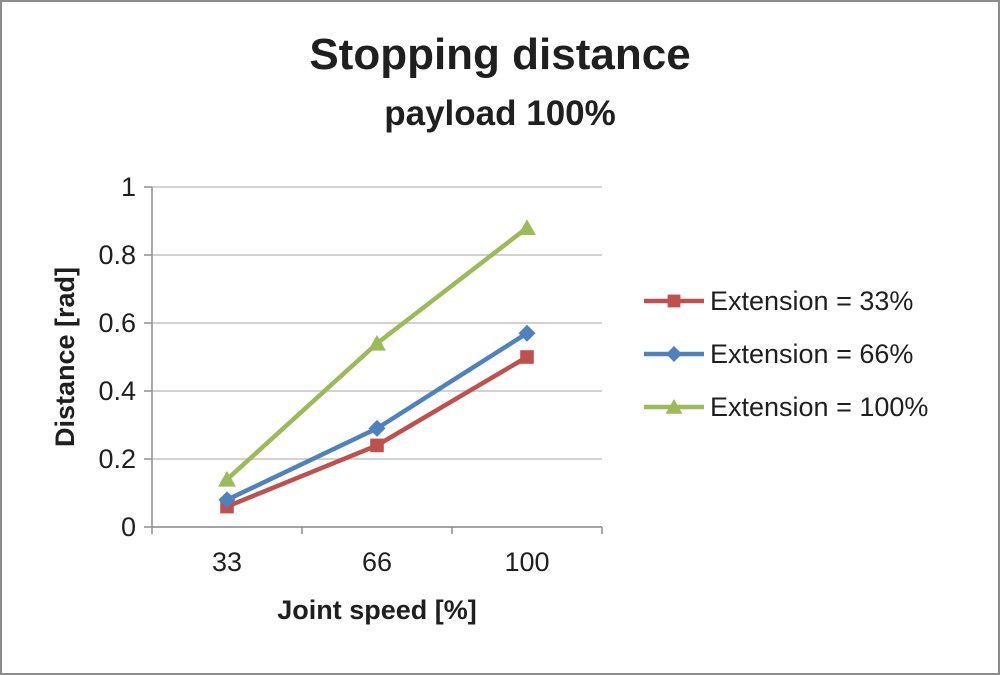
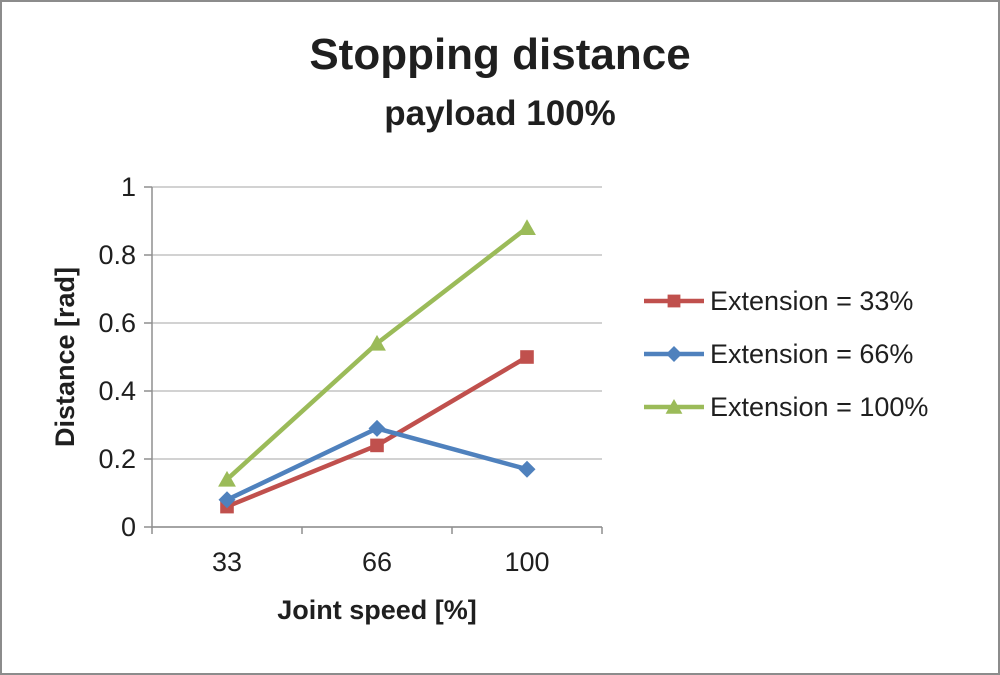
Extension = 66%/100: 0.57 -> 0.17
